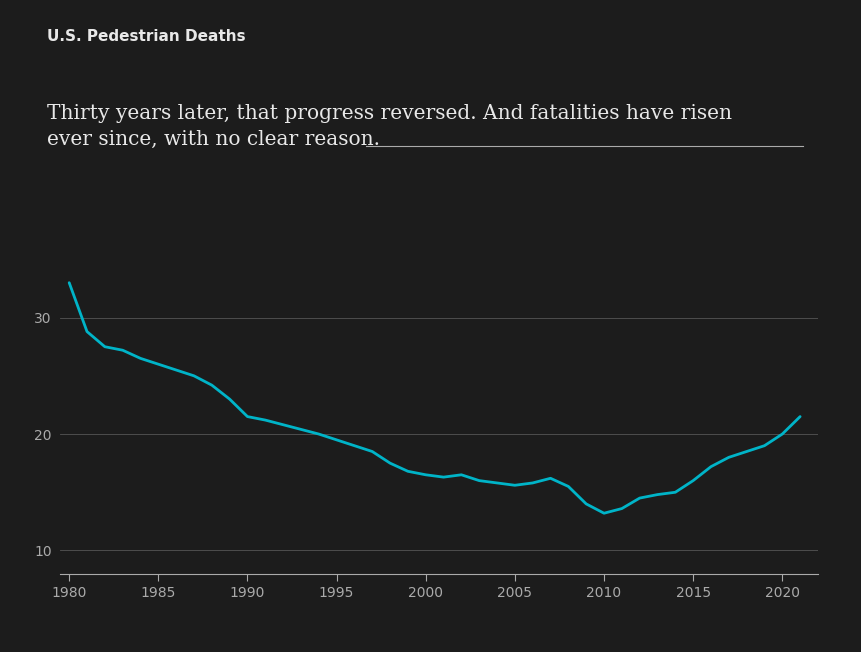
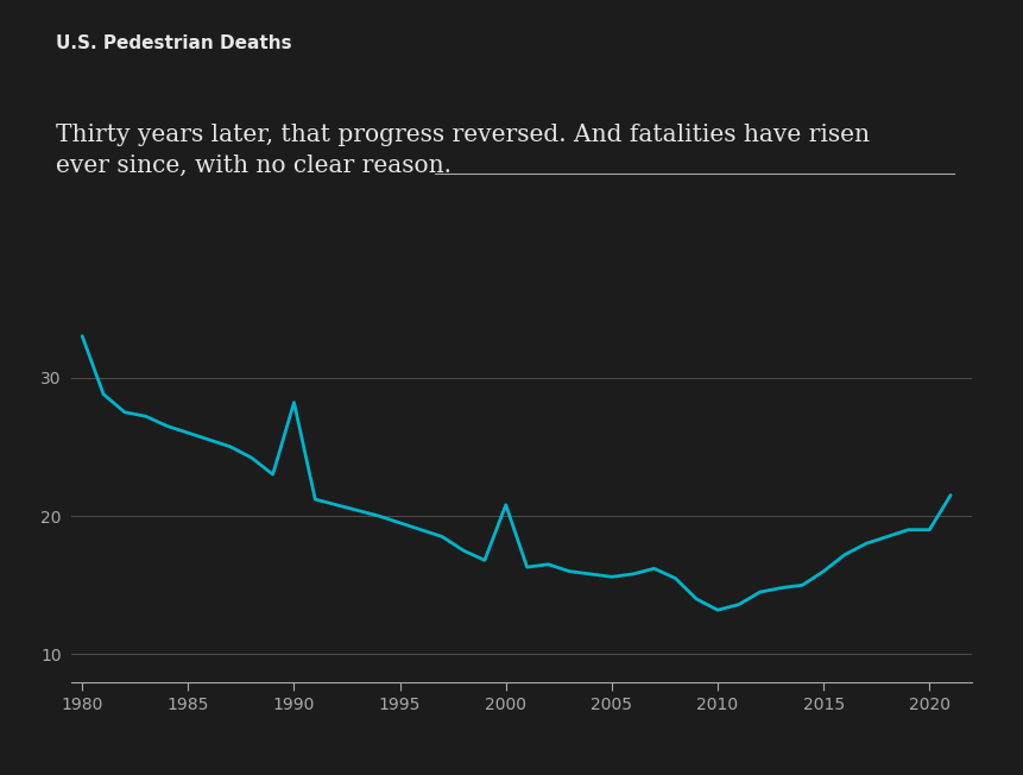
1990: 21.5 -> 28.2
2000: 16.5 -> 20.8
2020: 20.0 -> 19.0
